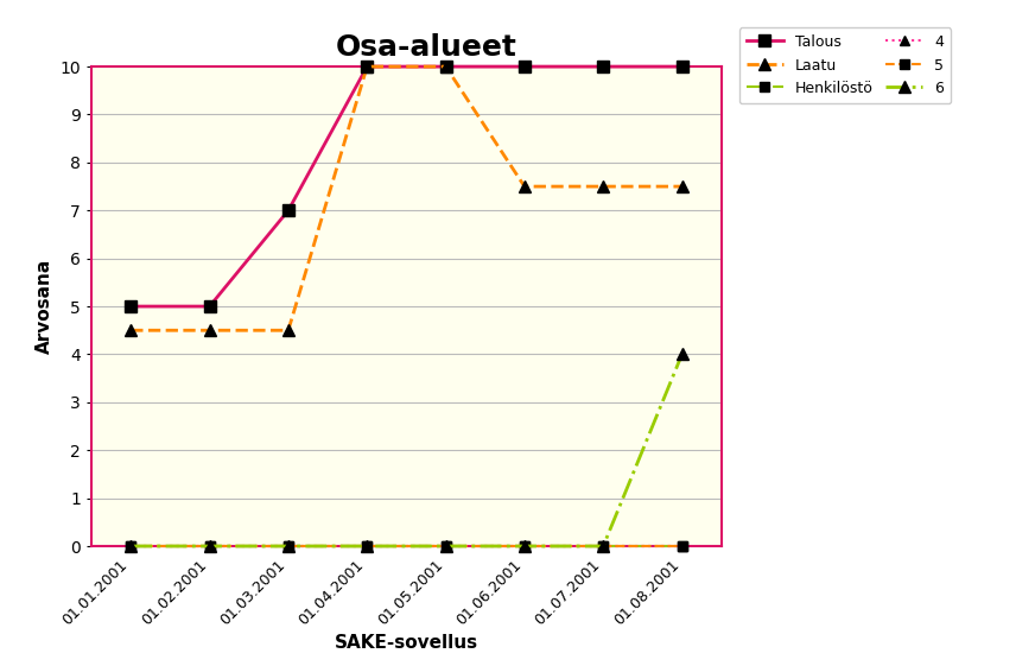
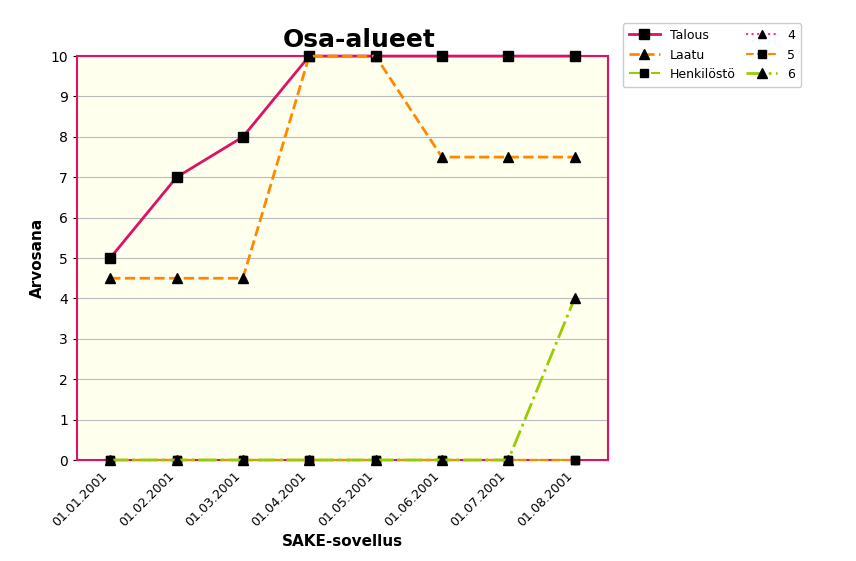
Talous/01.02.2001: 5 -> 7
Talous/01.03.2001: 7 -> 8
